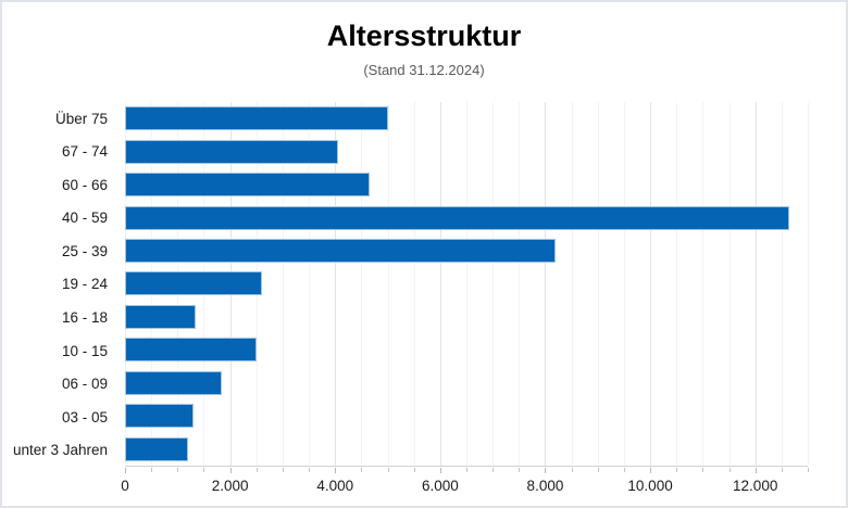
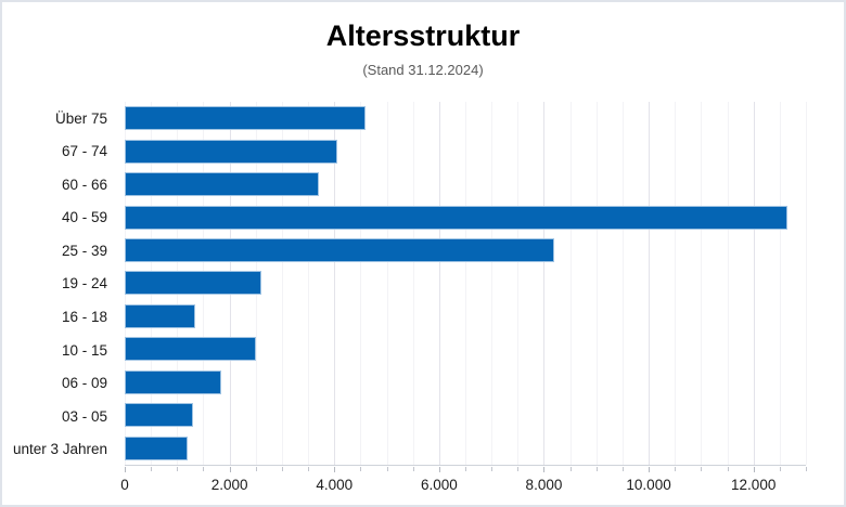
Über 75: 5000 -> 4600
60 - 66: 4600 -> 3700
